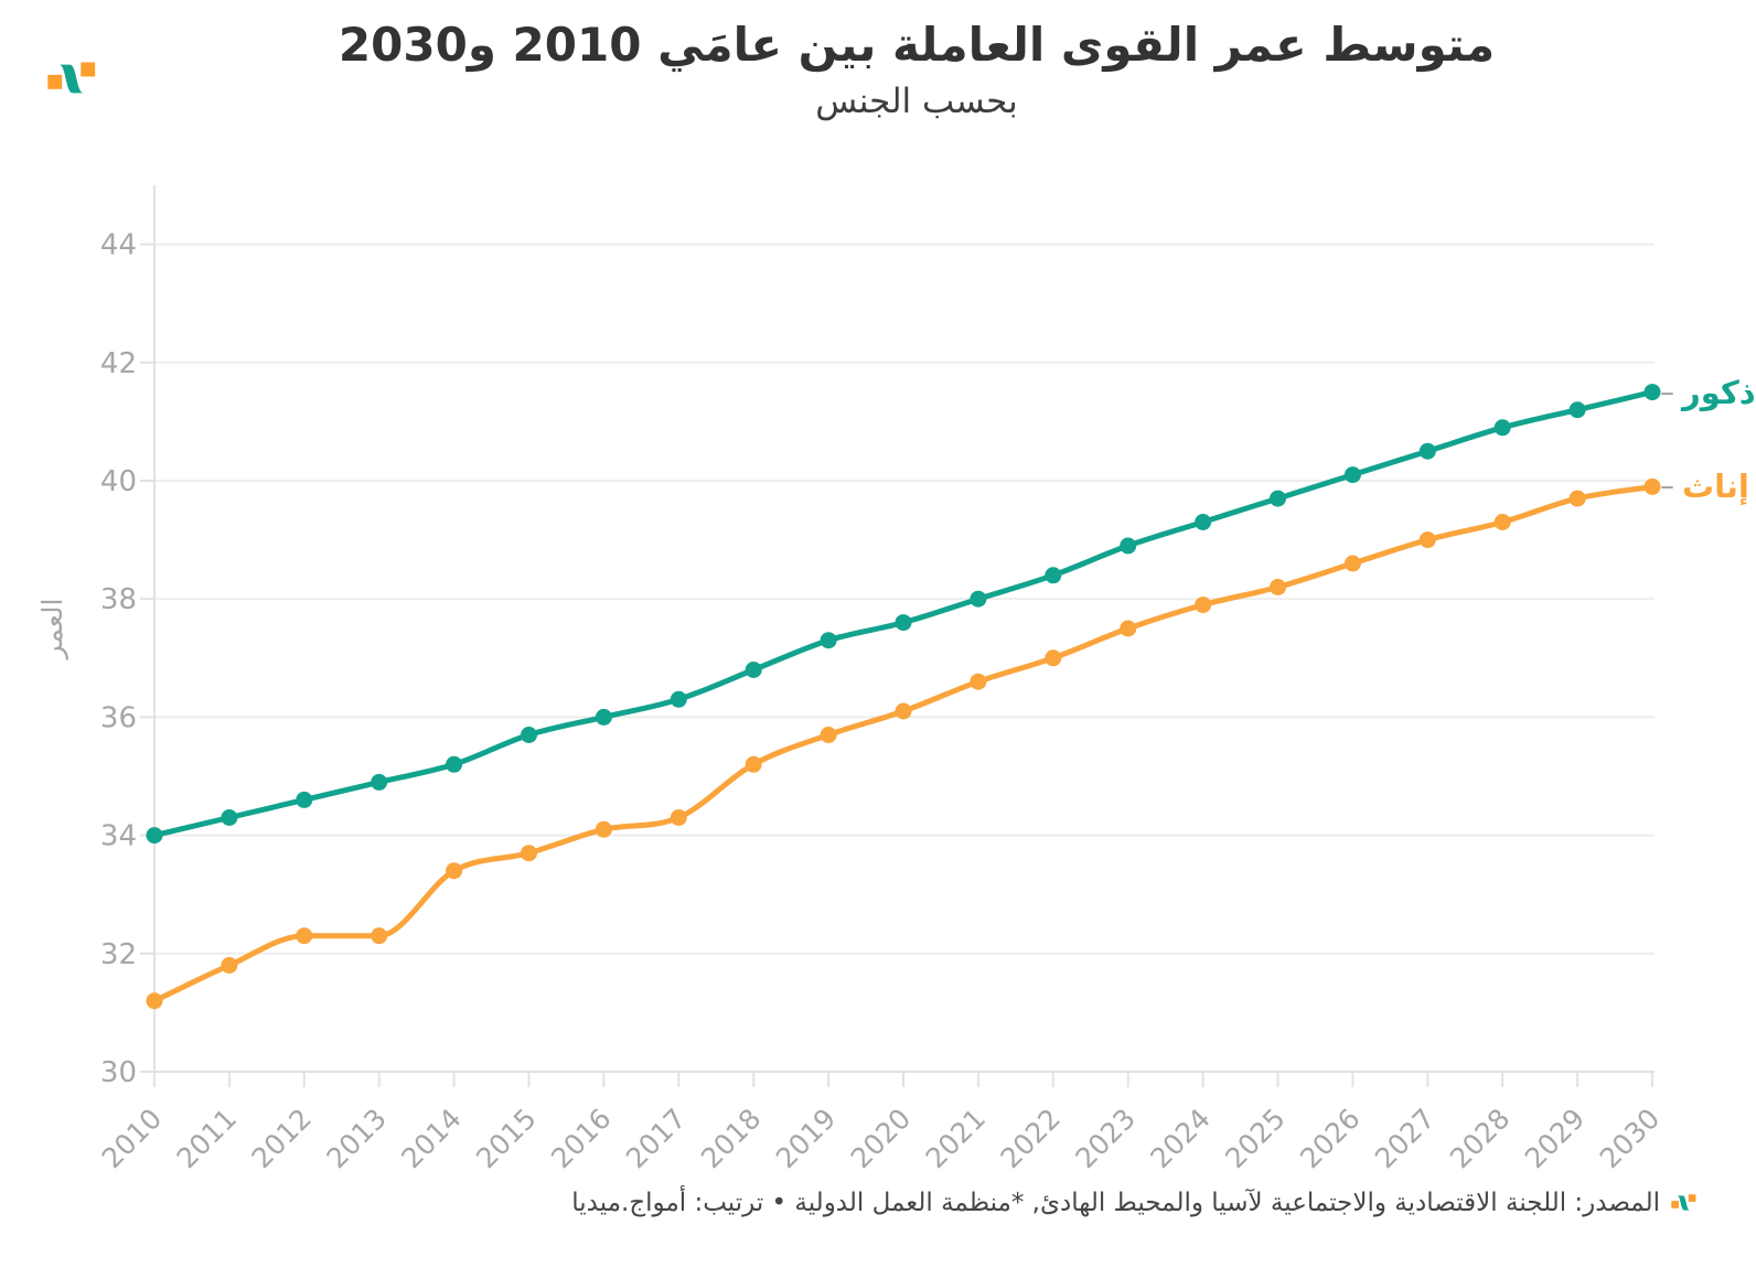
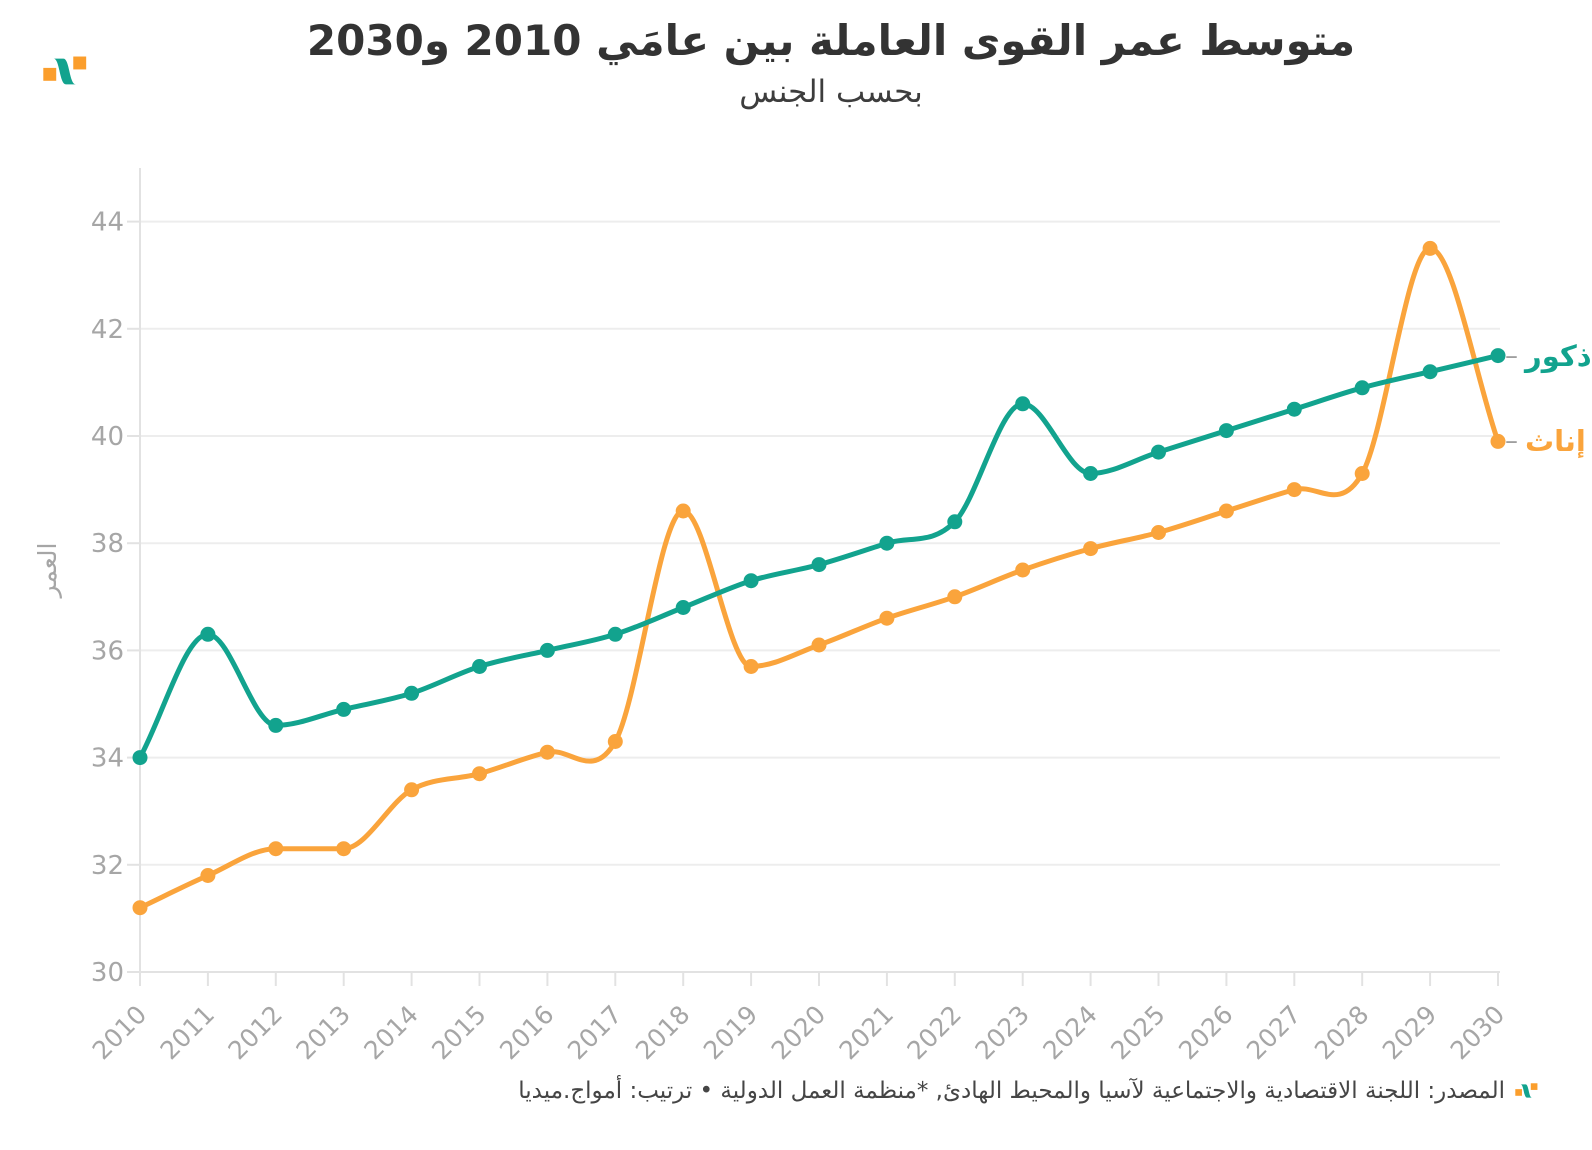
ذكور/2011: 34.3 -> 36.3
إناث/2018: 35.2 -> 38.6
ذكور/2023: 38.9 -> 40.6
إناث/2029: 39.7 -> 43.5
